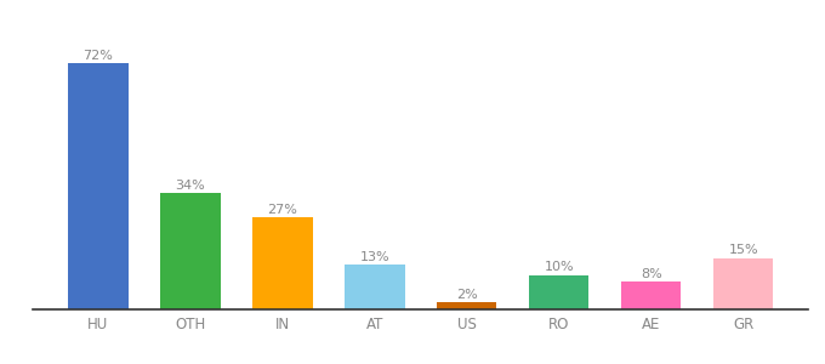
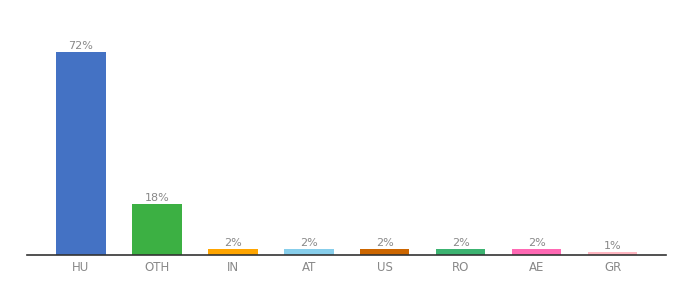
OTH: 34% -> 18%
IN: 27% -> 2%
AT: 13% -> 2%
RO: 10% -> 2%
AE: 8% -> 2%
GR: 15% -> 1%
